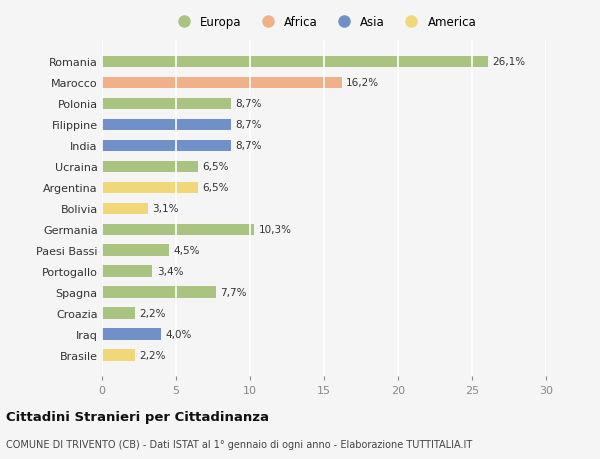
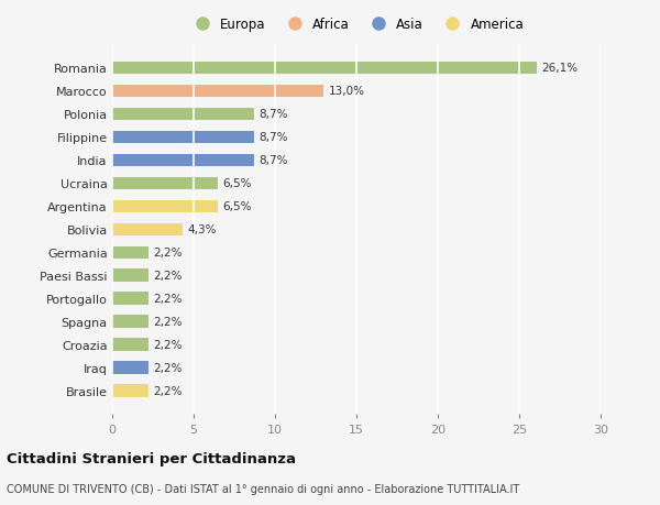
Marocco: 16,2% -> 13,0%
Bolivia: 3,1% -> 4,3%
Germania: 10,3% -> 2,2%
Paesi Bassi: 4,5% -> 2,2%
Portogallo: 3,4% -> 2,2%
Spagna: 7,7% -> 2,2%
Iraq: 4,0% -> 2,2%
